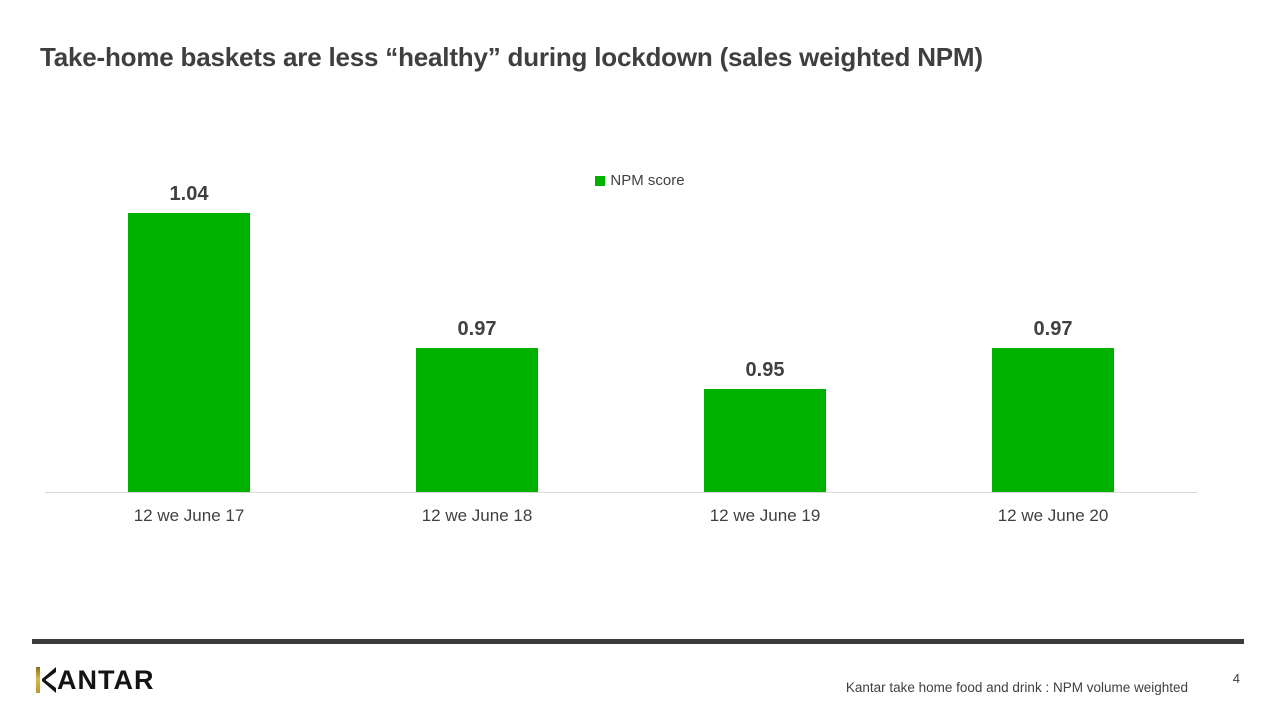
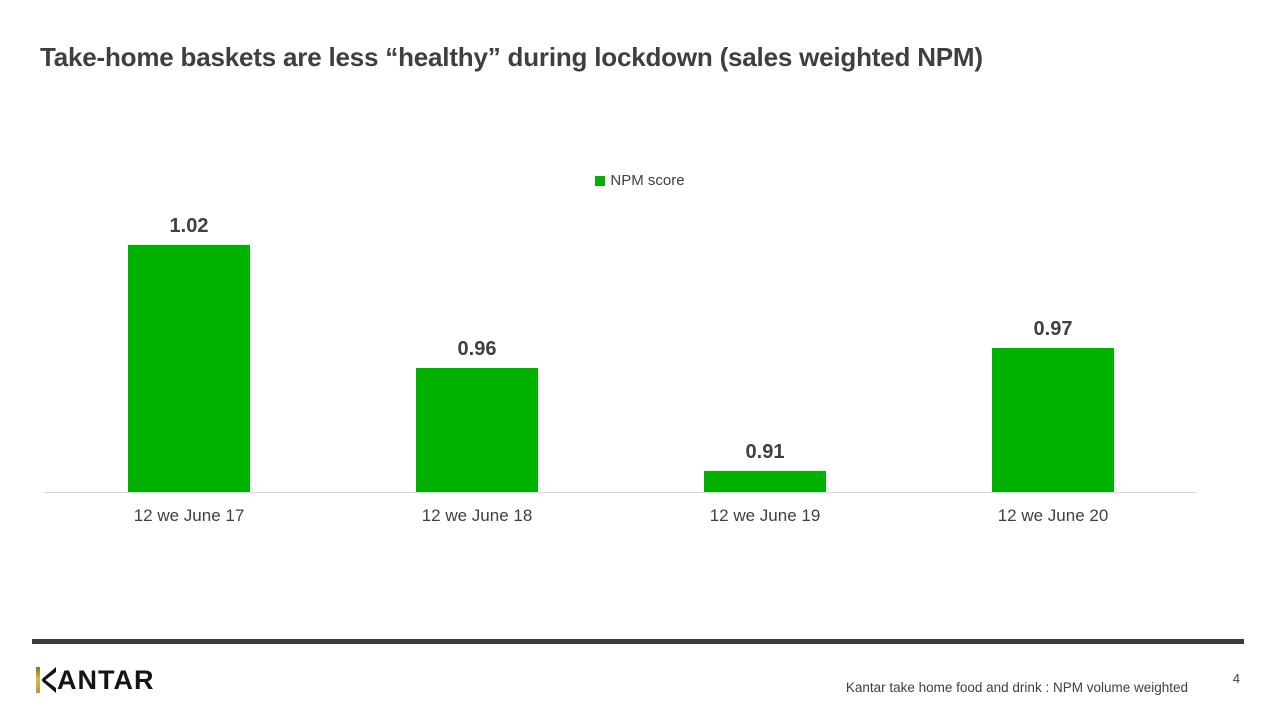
12 we June 17: 1.04 -> 1.02
12 we June 18: 0.97 -> 0.96
12 we June 19: 0.95 -> 0.91
